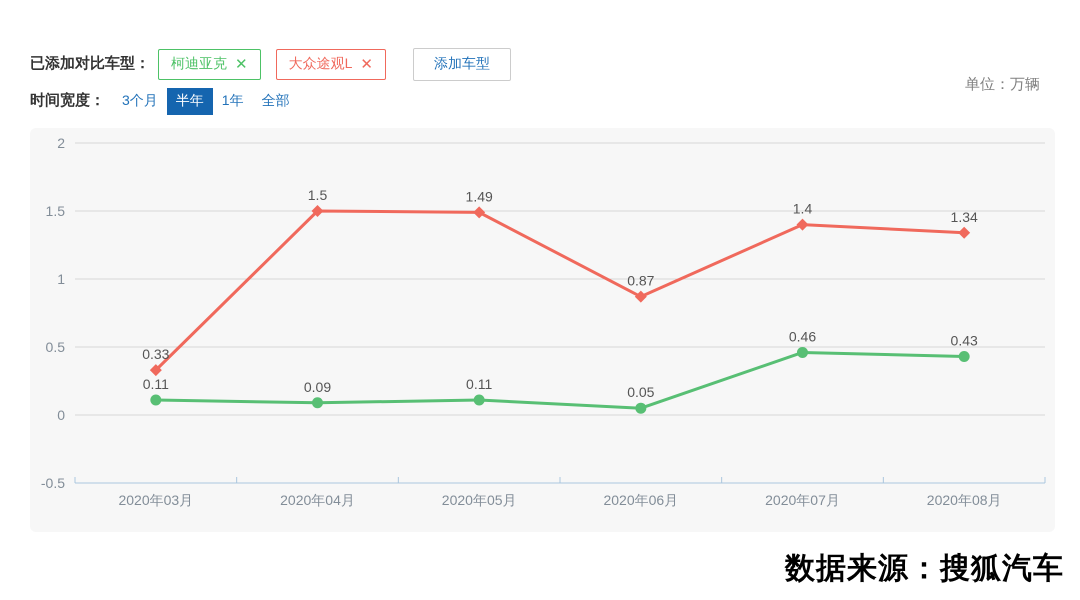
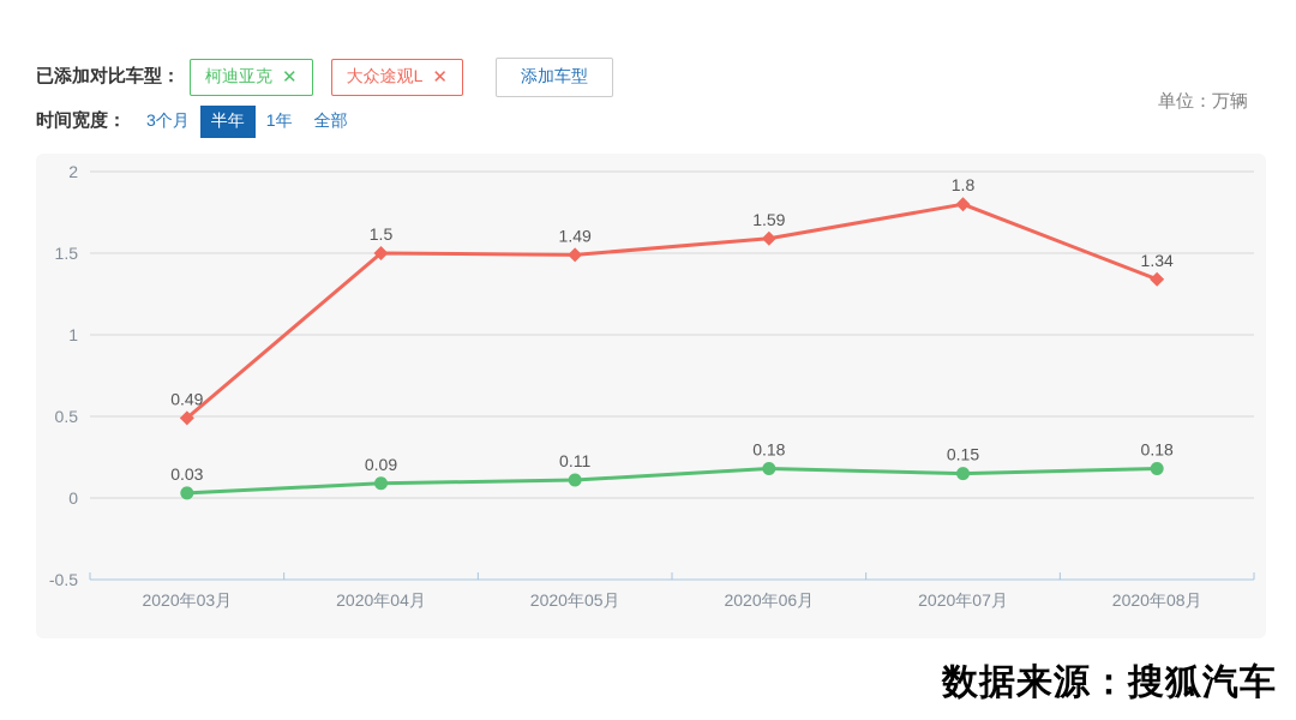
柯迪亚克/2020年03月: 0.11 -> 0.03
大众途观L/2020年03月: 0.33 -> 0.49
柯迪亚克/2020年06月: 0.05 -> 0.18
大众途观L/2020年06月: 0.87 -> 1.59
柯迪亚克/2020年07月: 0.46 -> 0.15
大众途观L/2020年07月: 1.4 -> 1.8
柯迪亚克/2020年08月: 0.43 -> 0.18
